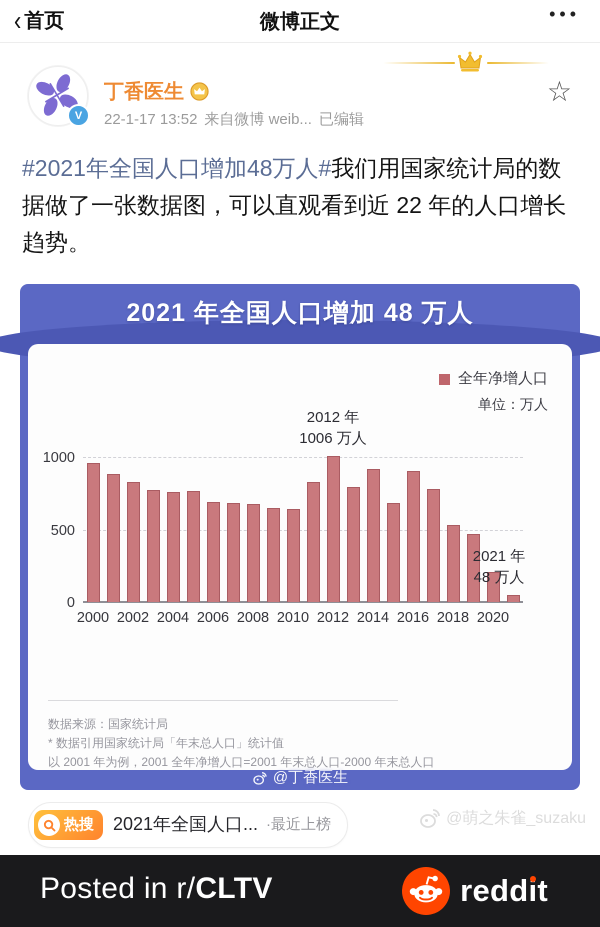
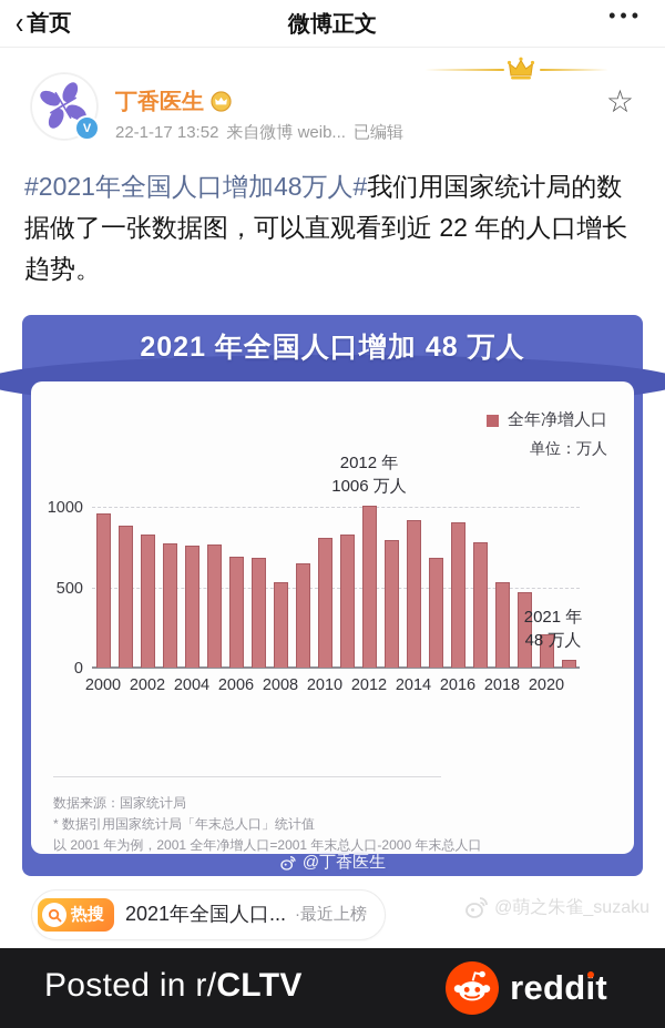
2008: 670 -> 530
2010: 640 -> 810
